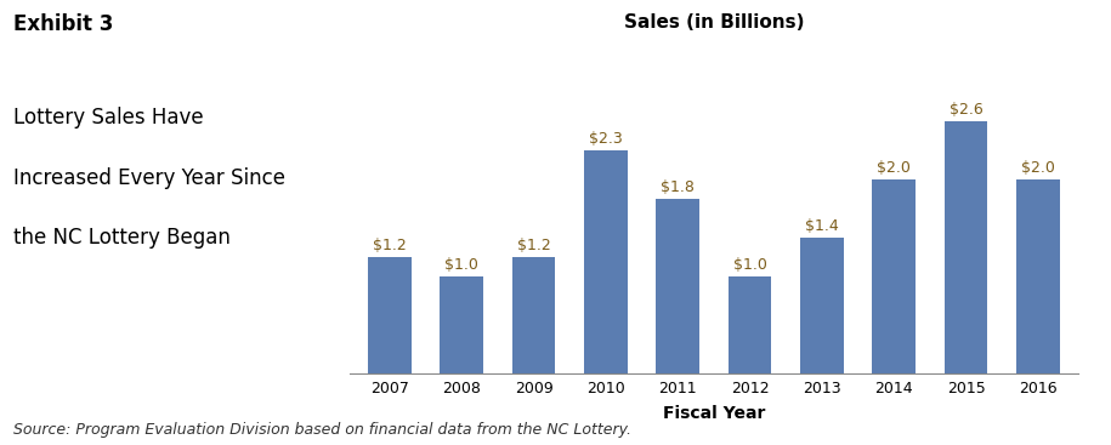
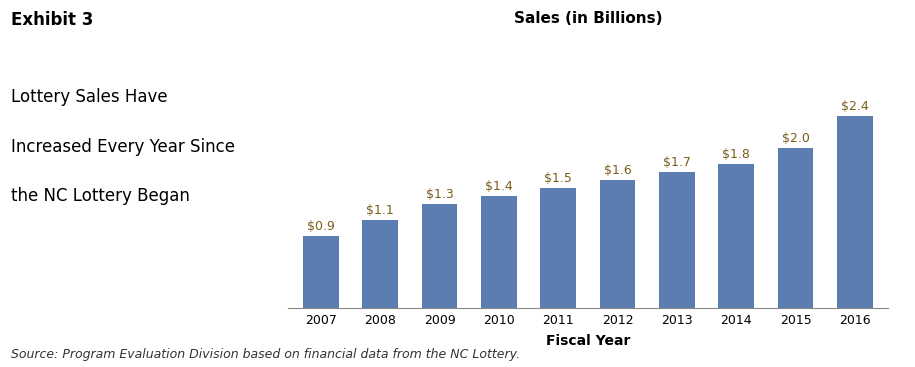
2007: $1.2 -> $0.9
2008: $1.0 -> $1.1
2009: $1.2 -> $1.3
2010: $2.3 -> $1.4
2011: $1.8 -> $1.5
2012: $1.0 -> $1.6
2013: $1.4 -> $1.7
2014: $2.0 -> $1.8
2015: $2.6 -> $2.0
2016: $2.0 -> $2.4
